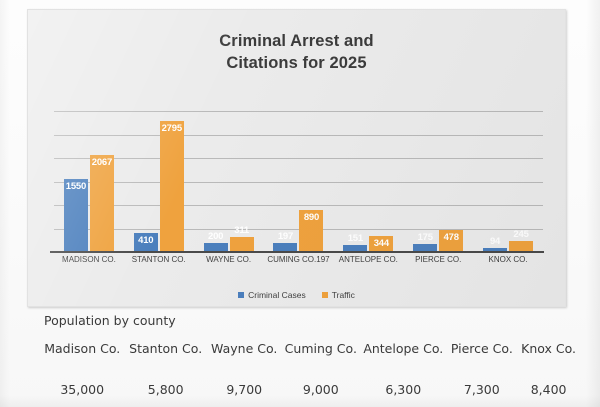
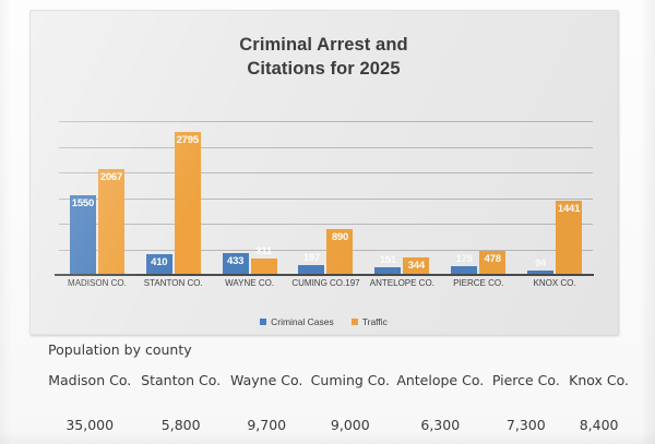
Criminal Cases/WAYNE CO.: 200 -> 433
Traffic/KNOX CO.: 245 -> 1441
